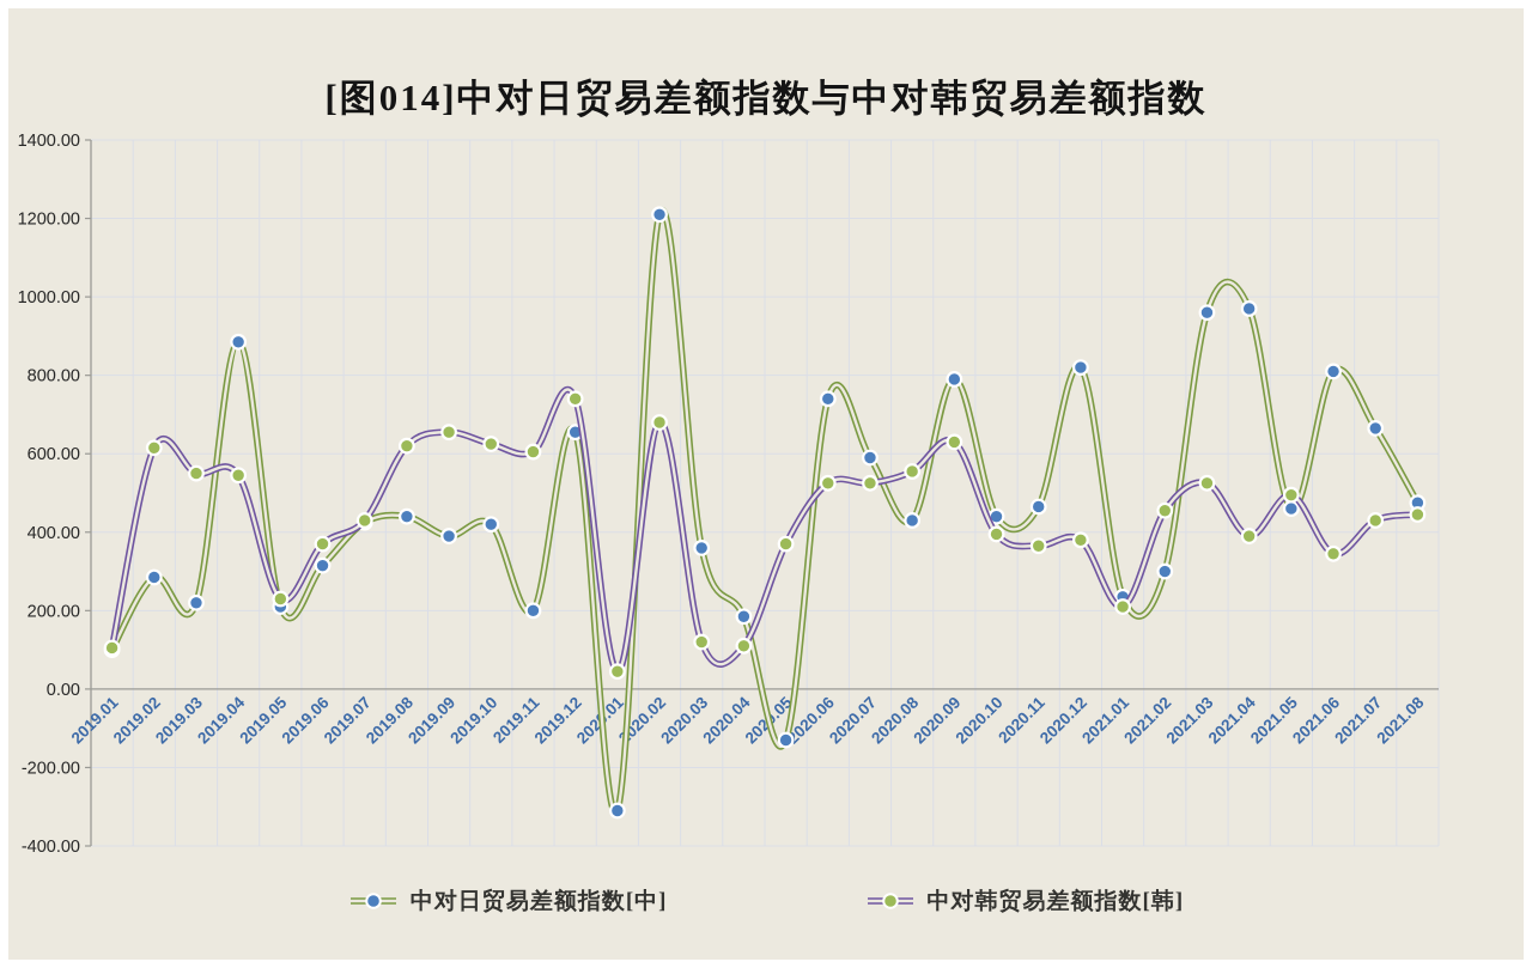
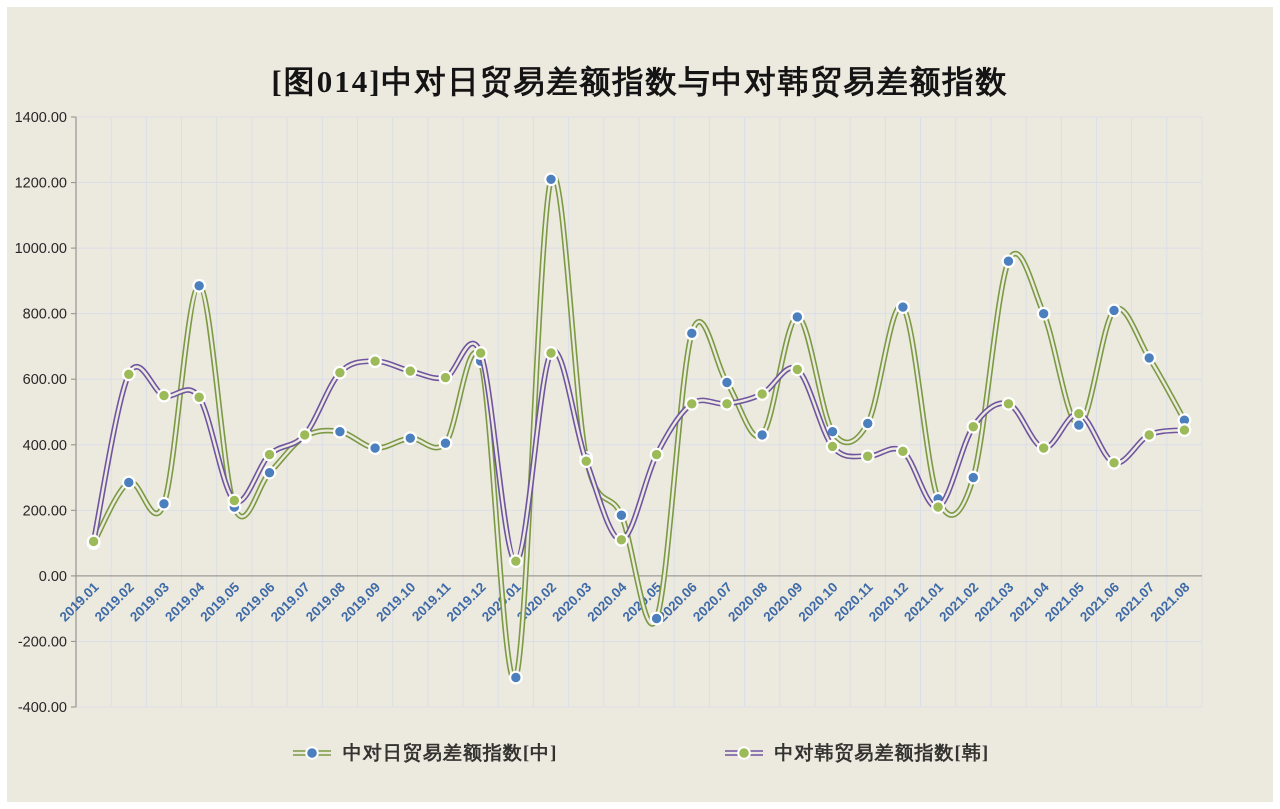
中对日贸易差额指数[中]/2019.11: 200 -> 400
中对韩贸易差额指数[韩]/2019.12: 740 -> 680
中对韩贸易差额指数[韩]/2020.03: 120 -> 350
中对日贸易差额指数[中]/2021.04: 970 -> 800
